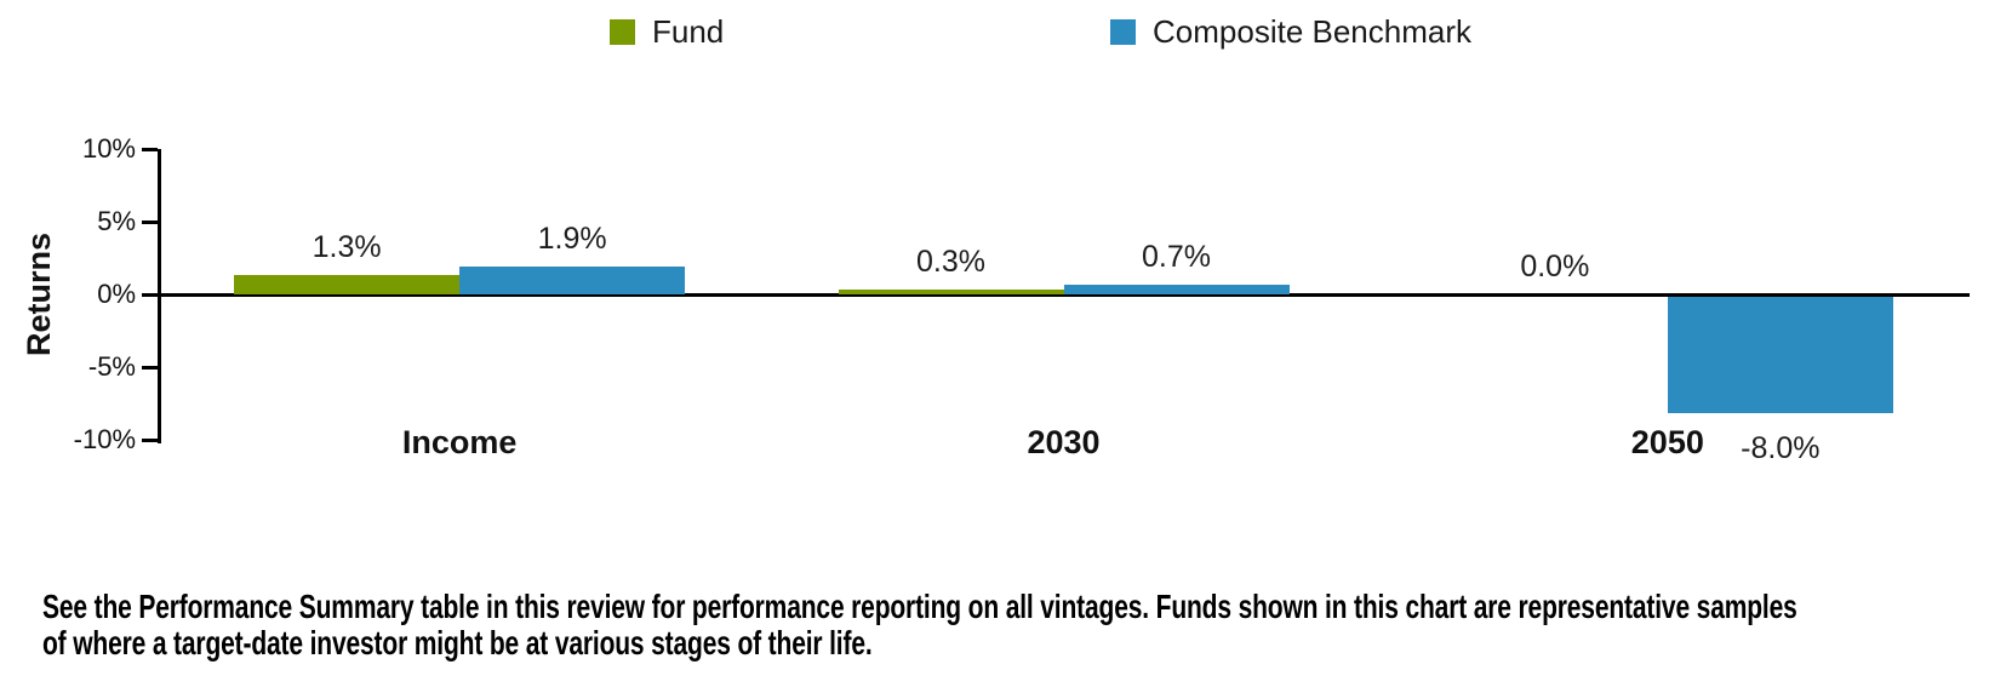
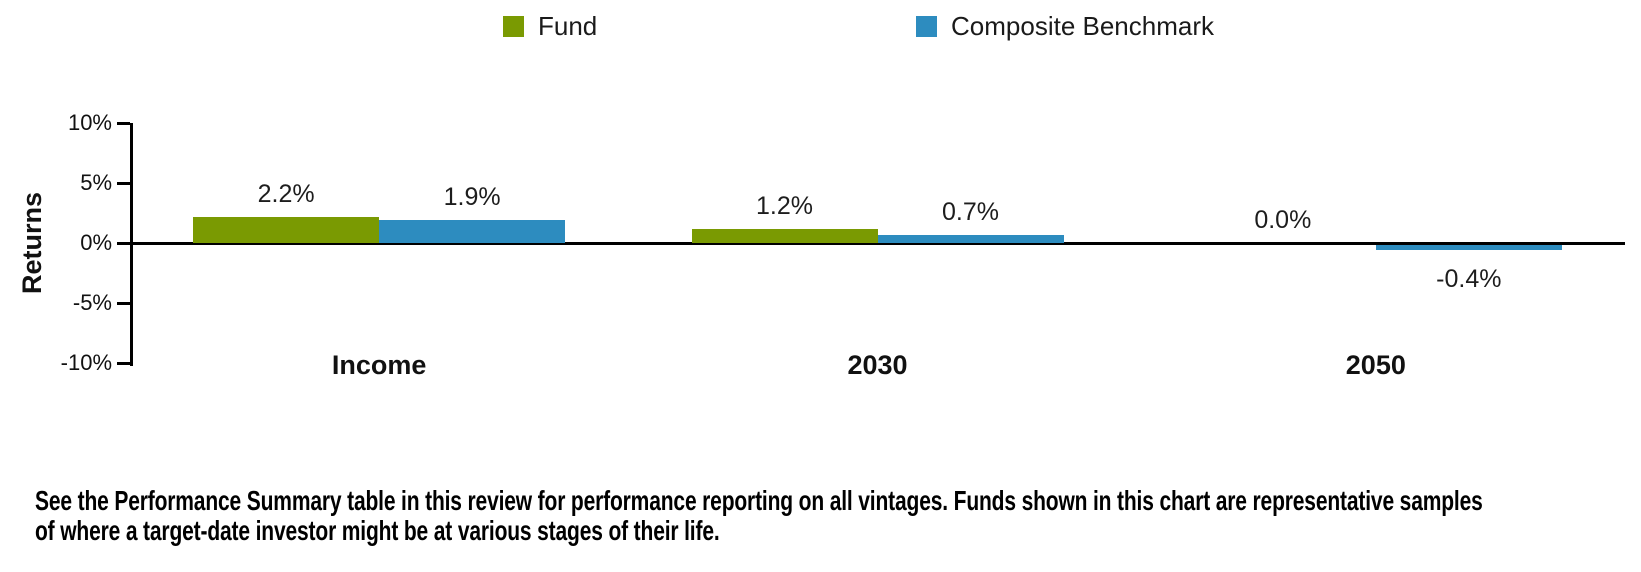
Fund/Income: 1.3% -> 2.2%
Fund/2030: 0.3% -> 1.2%
Composite Benchmark/2050: -8.0% -> -0.4%
